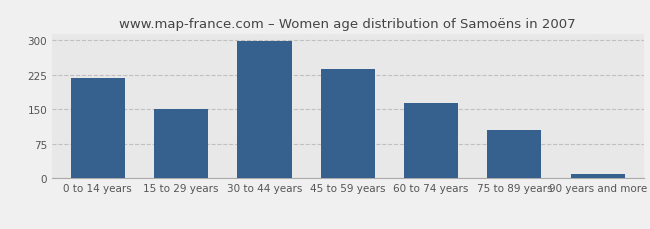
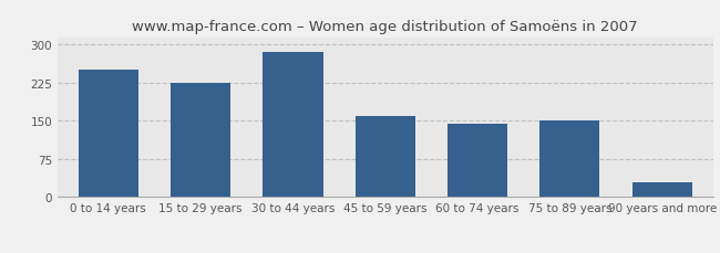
0 to 14 years: 218 -> 250
15 to 29 years: 150 -> 225
30 to 44 years: 299 -> 285
45 to 59 years: 238 -> 160
60 to 74 years: 163 -> 145
75 to 89 years: 105 -> 150
90 years and more: 10 -> 30
